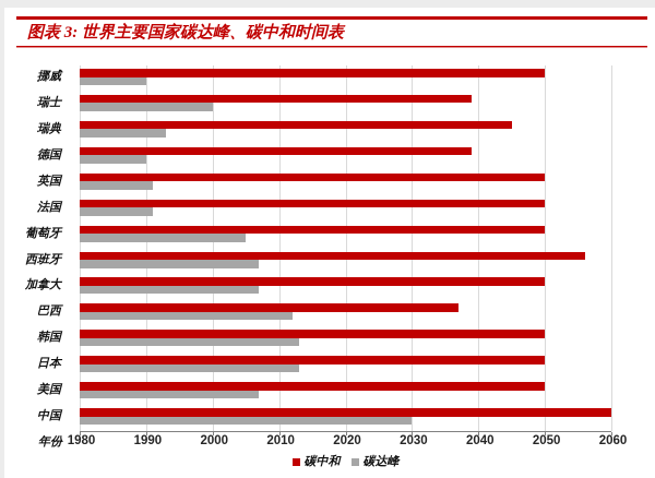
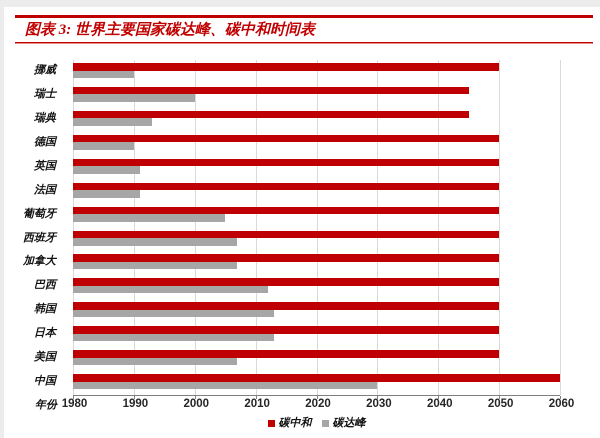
碳中和/瑞士: 2039 -> 2045
碳中和/德国: 2039 -> 2050
碳中和/西班牙: 2056 -> 2050
碳中和/巴西: 2037 -> 2050
